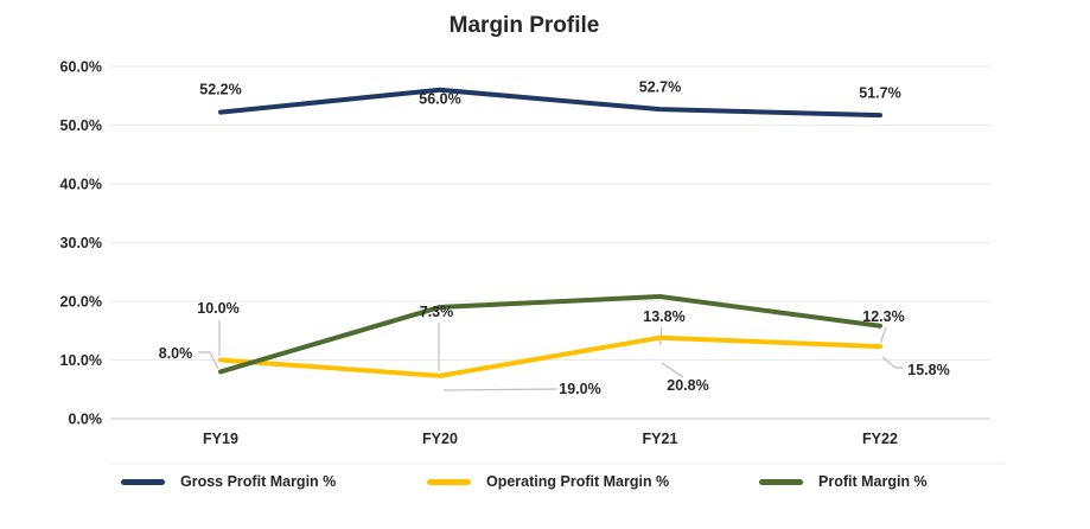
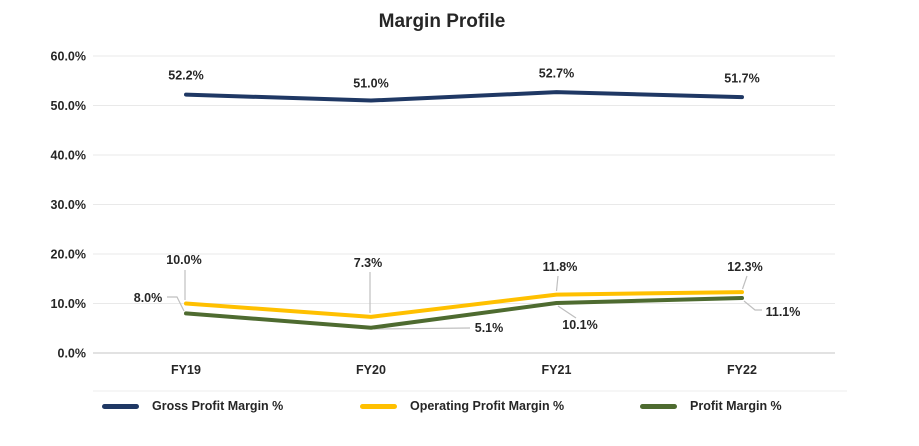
Gross Profit Margin %/FY20: 56.0% -> 51.0%
Profit Margin %/FY20: 19.0% -> 5.1%
Operating Profit Margin %/FY21: 13.8% -> 11.8%
Profit Margin %/FY21: 20.8% -> 10.1%
Profit Margin %/FY22: 15.8% -> 11.1%
